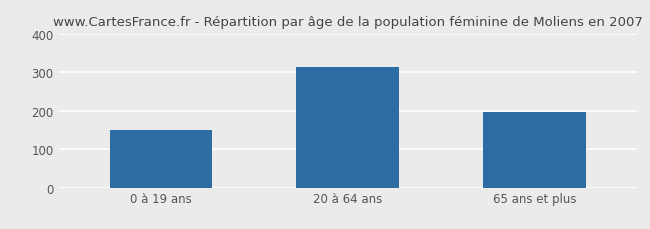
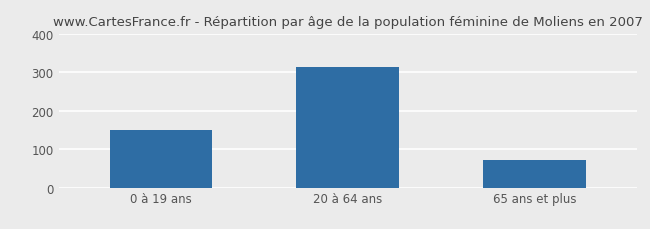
65 ans et plus: 195 -> 72
